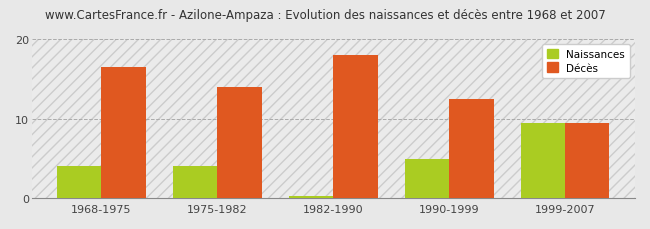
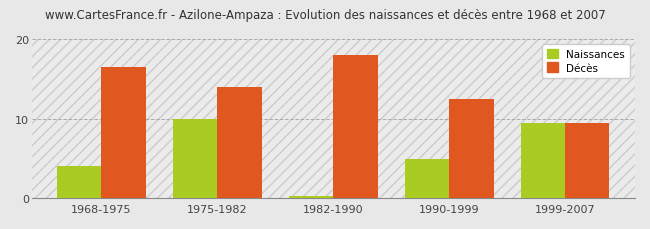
Naissances/1975-1982: 4.0 -> 10.0
